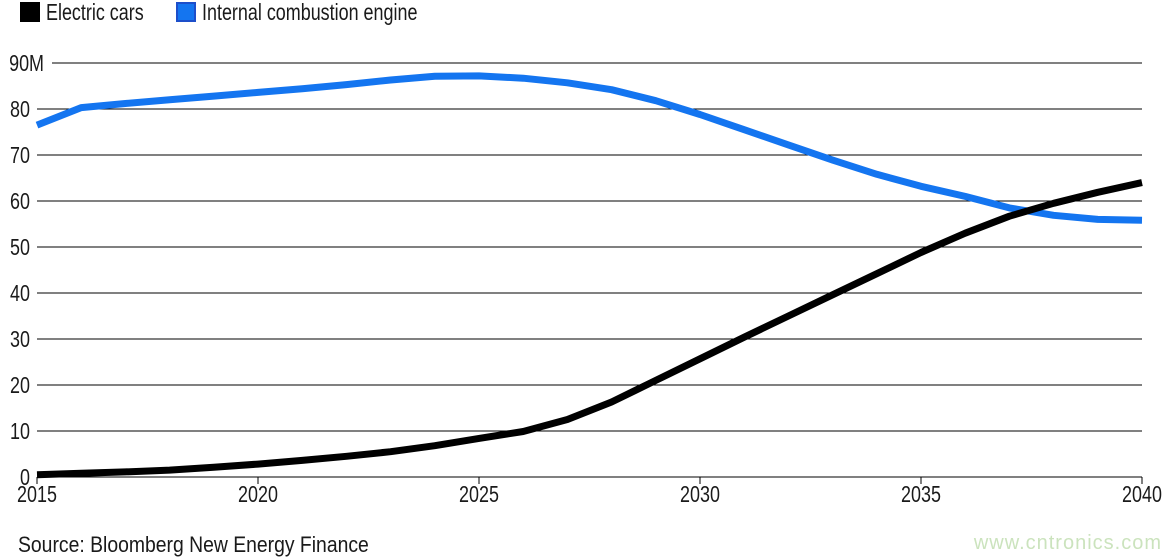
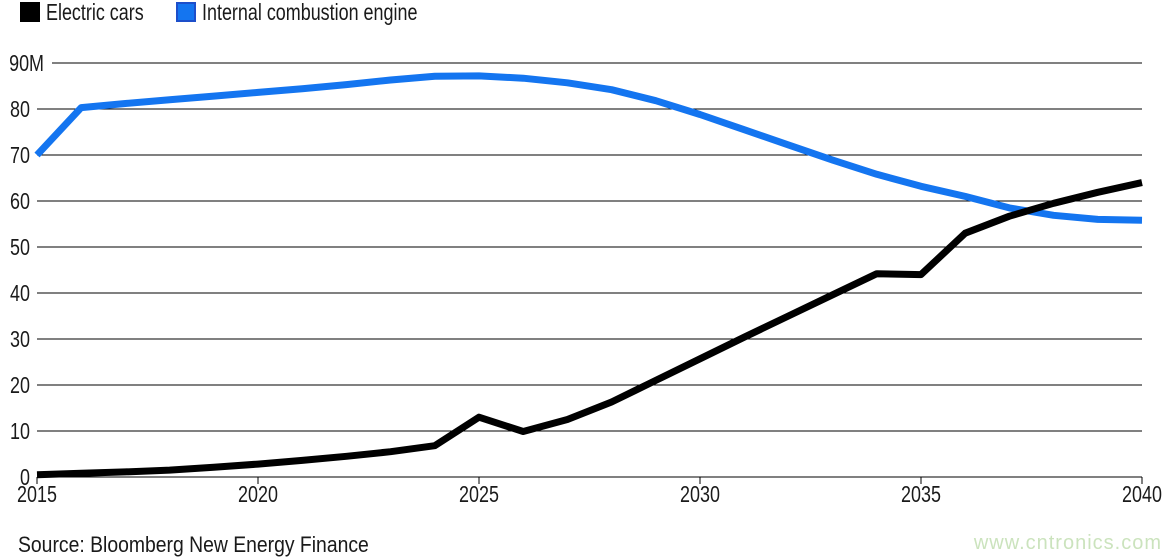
Internal combustion engine/2015: 76M -> 70M
Electric cars/2025: 8M -> 13M
Electric cars/2035: 49M -> 44M
